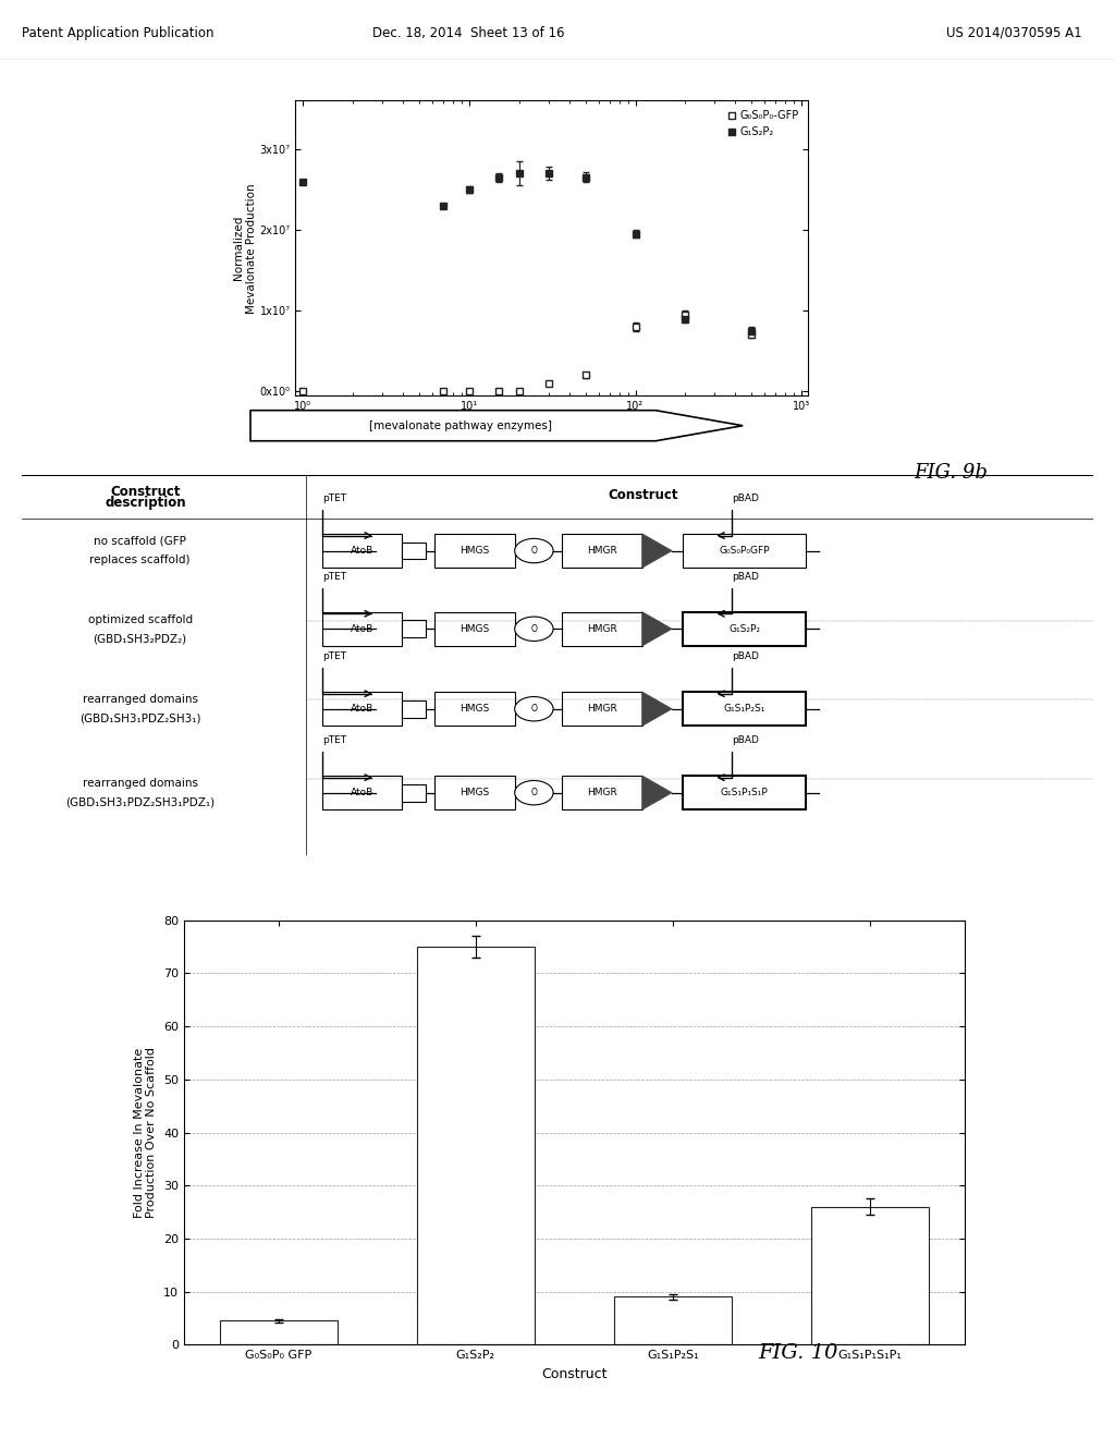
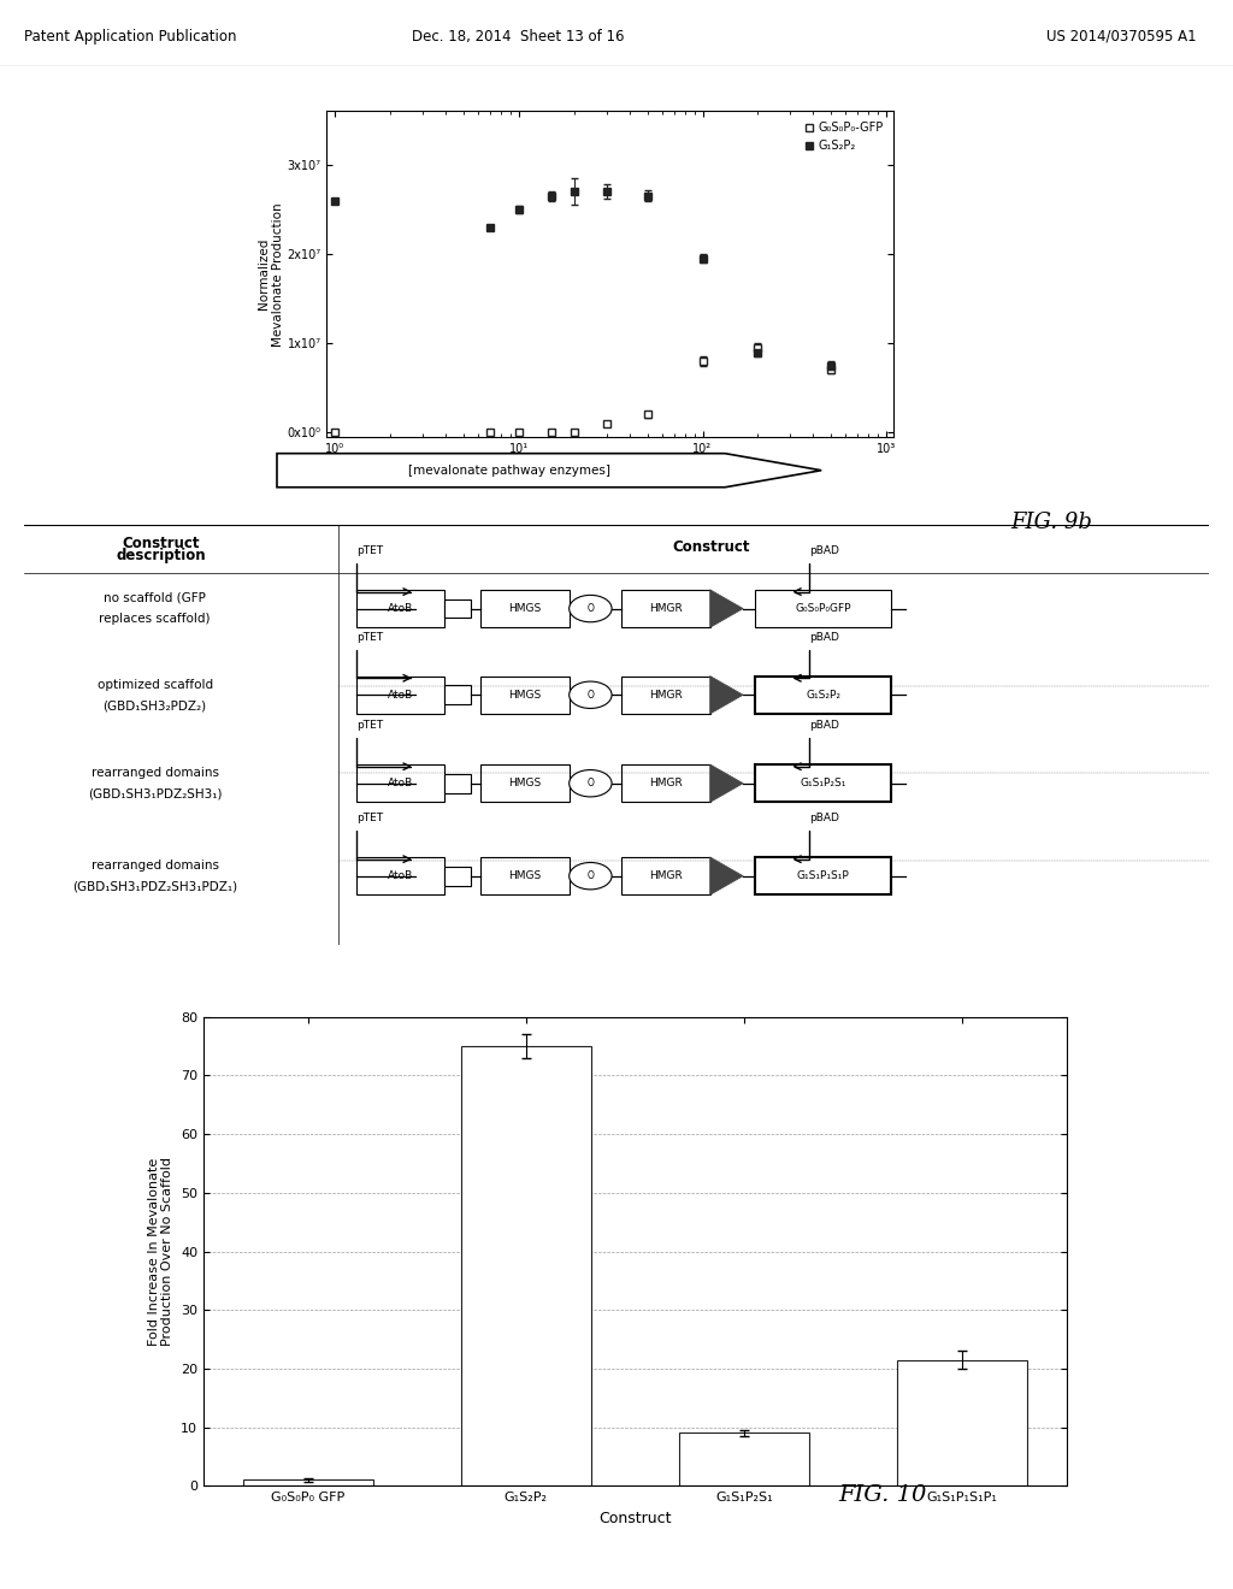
G₀S₀P₀ GFP: 4.5 -> 1.0
G₁S₁P₁S₁P₁: 26.0 -> 21.5
